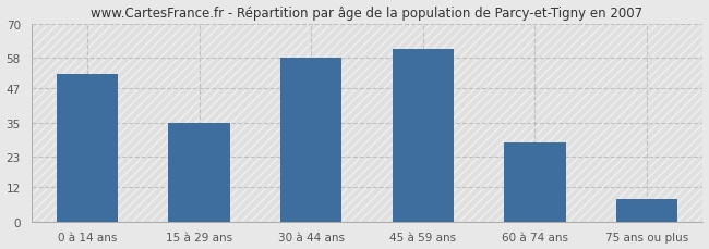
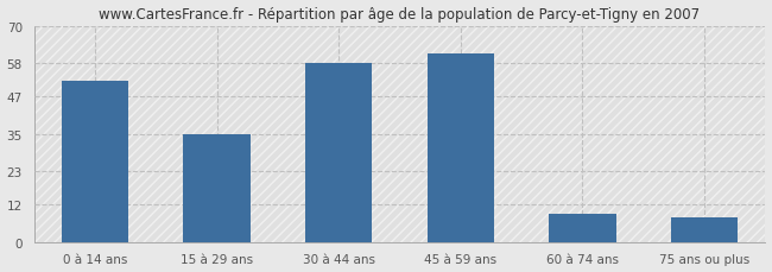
60 à 74 ans: 28 -> 9
